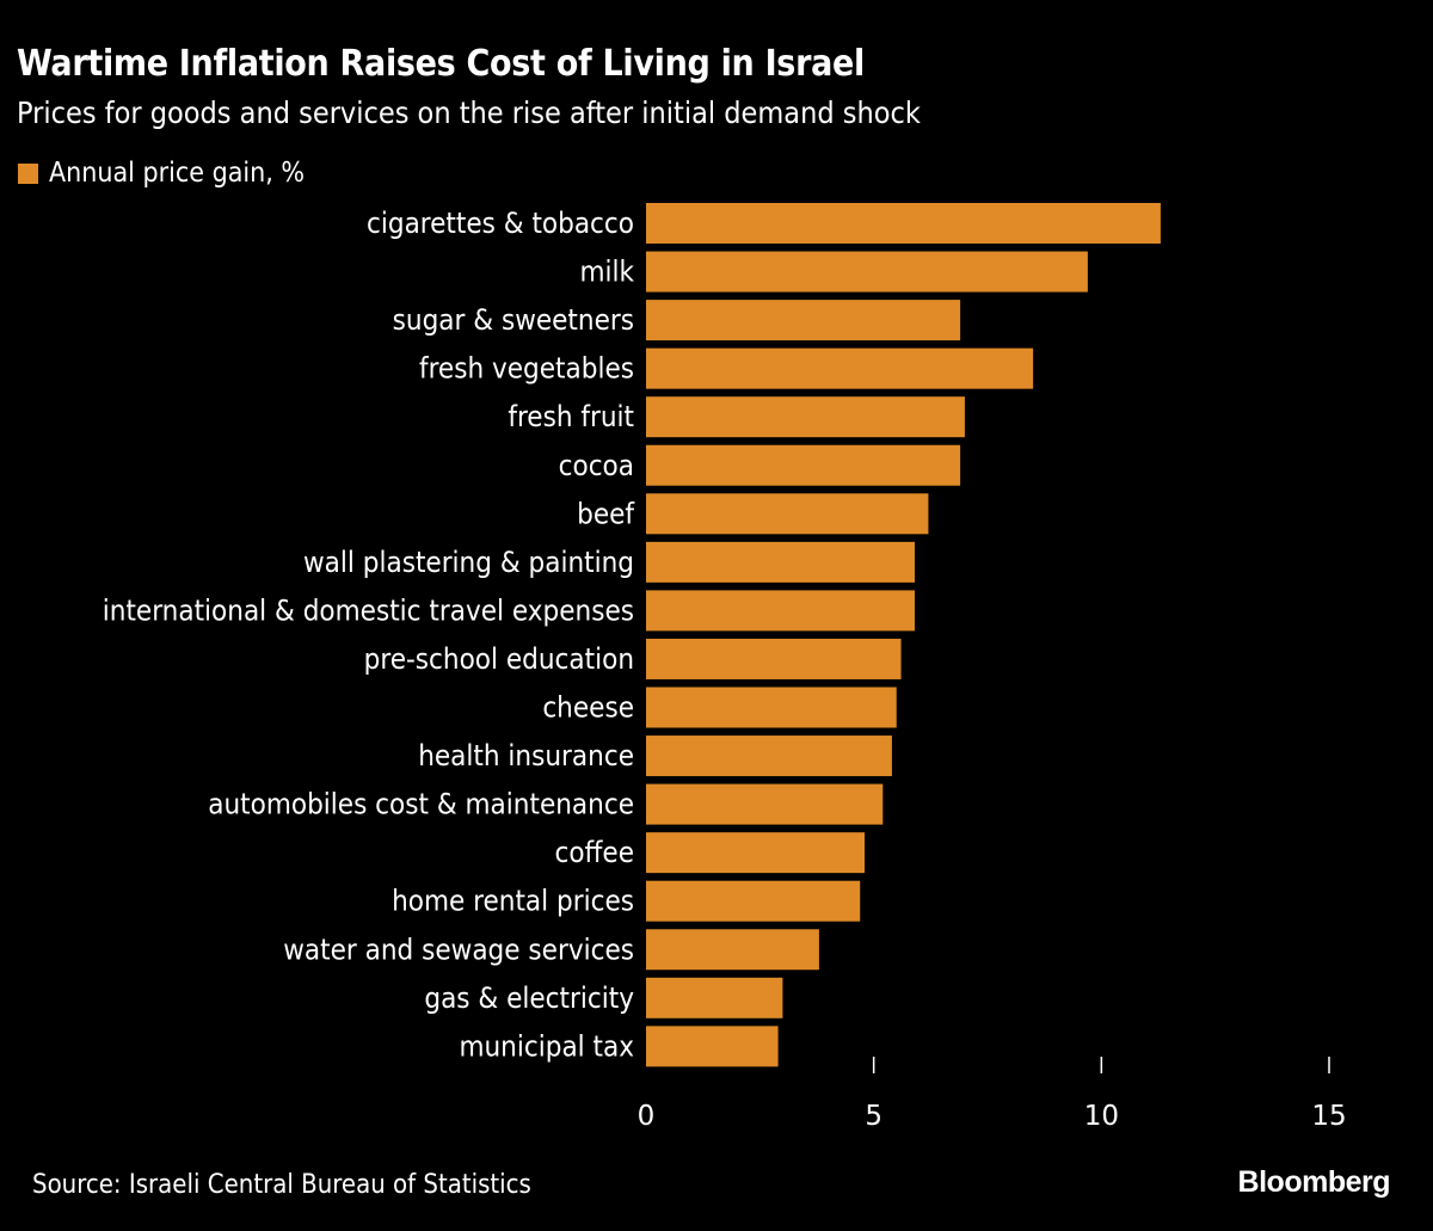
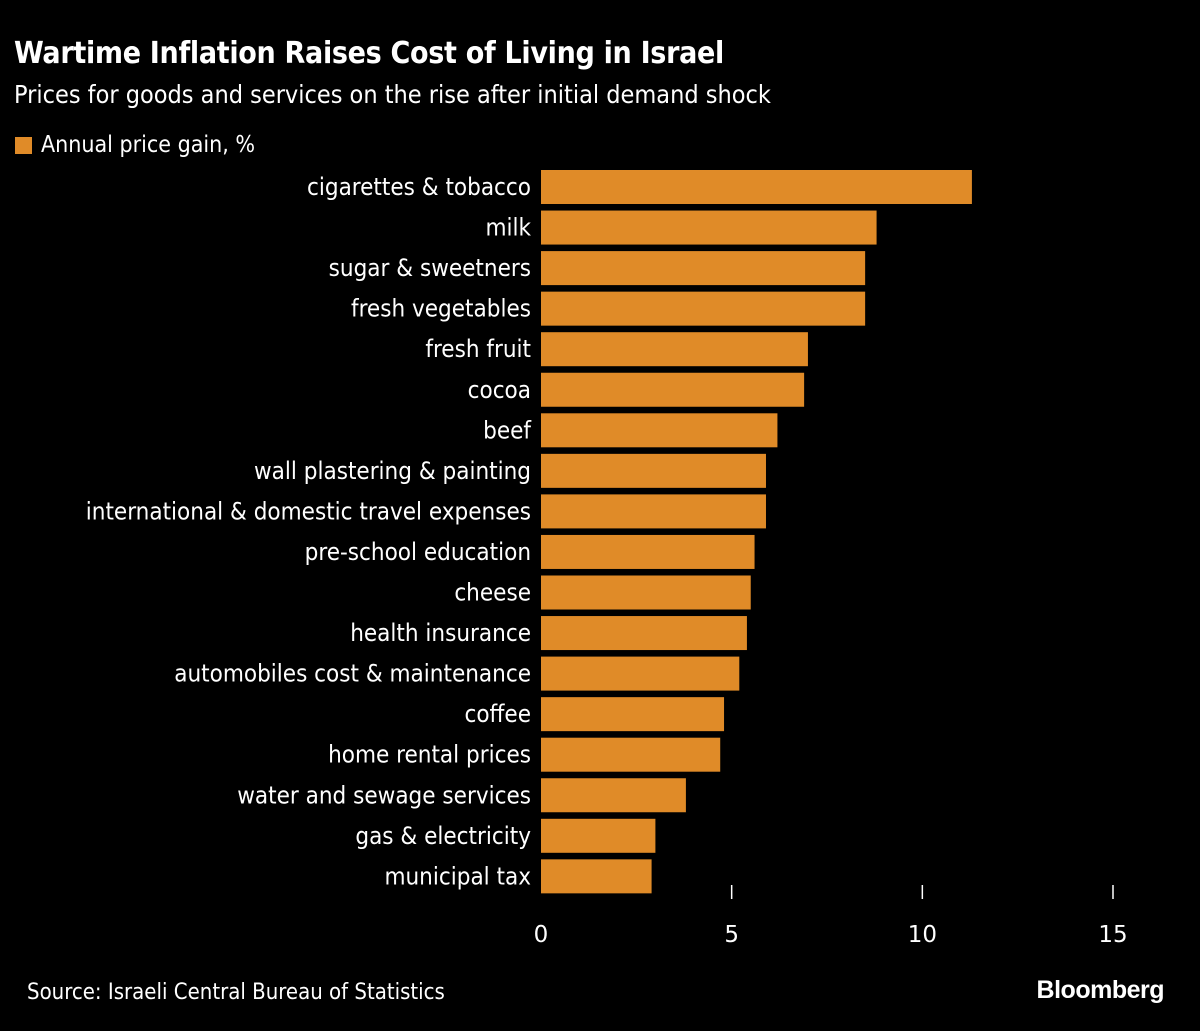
milk: 9.7 -> 8.8
sugar & sweetners: 6.9 -> 8.5
